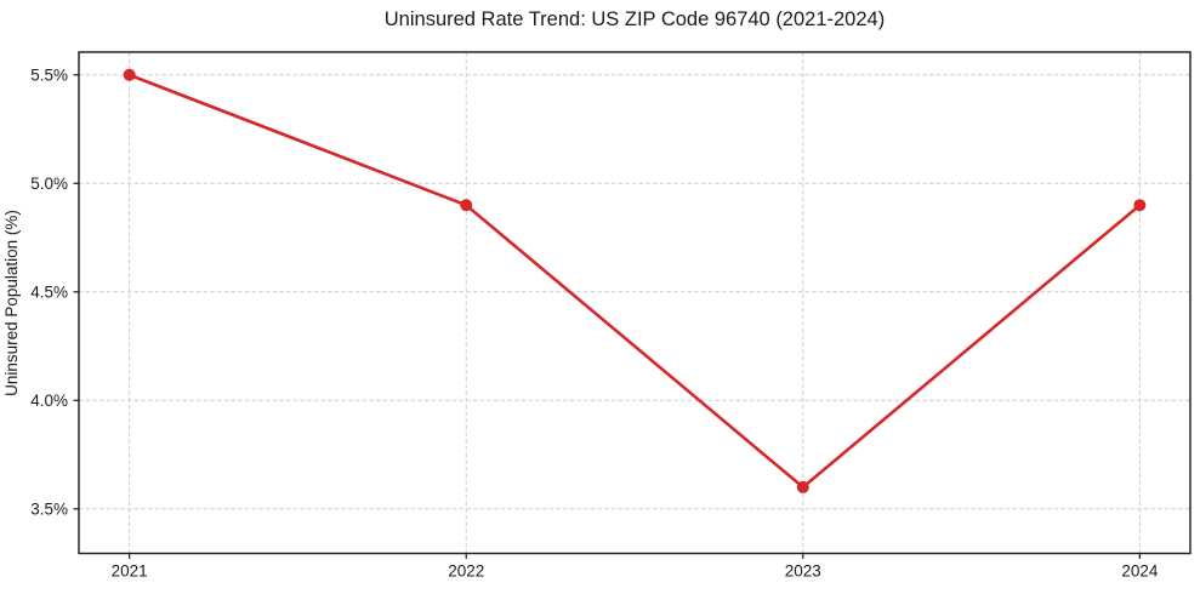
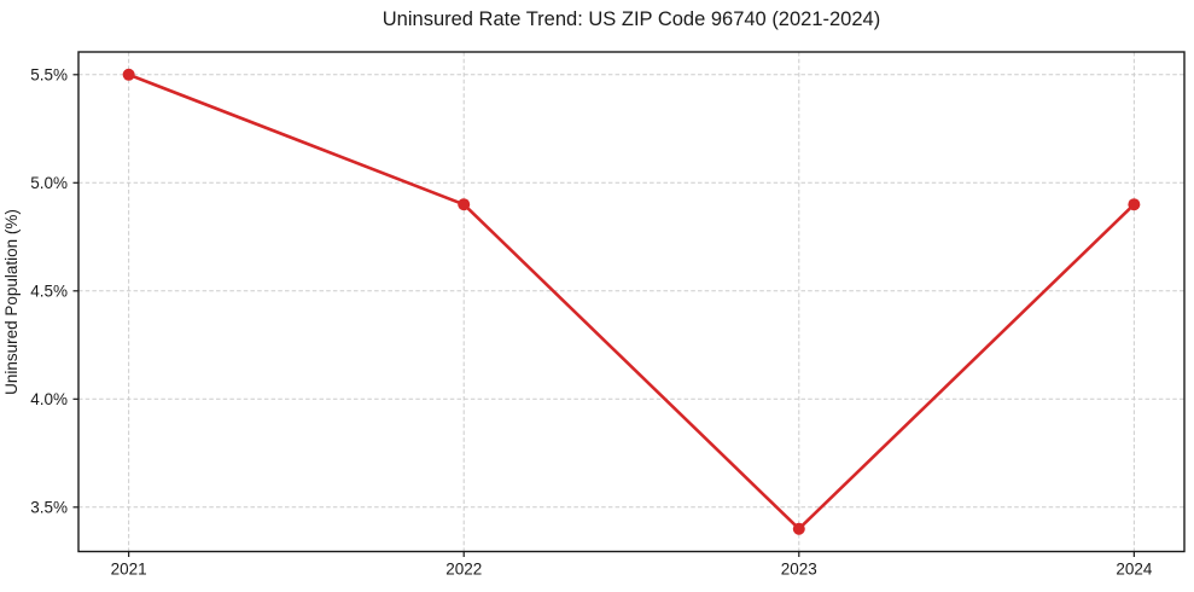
2023: 3.6% -> 3.4%
